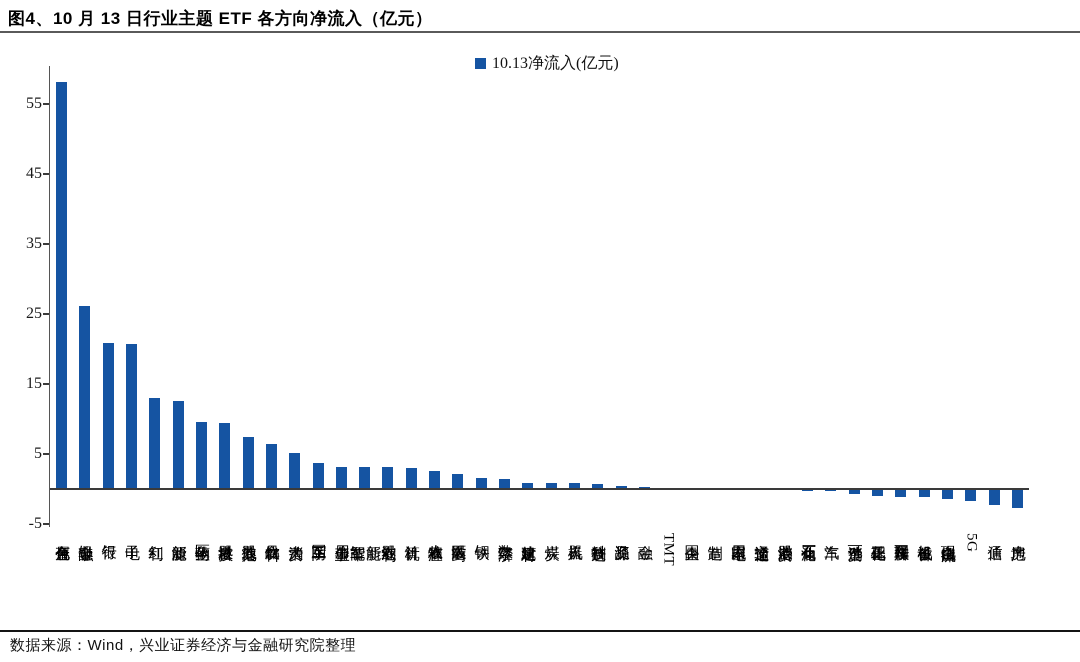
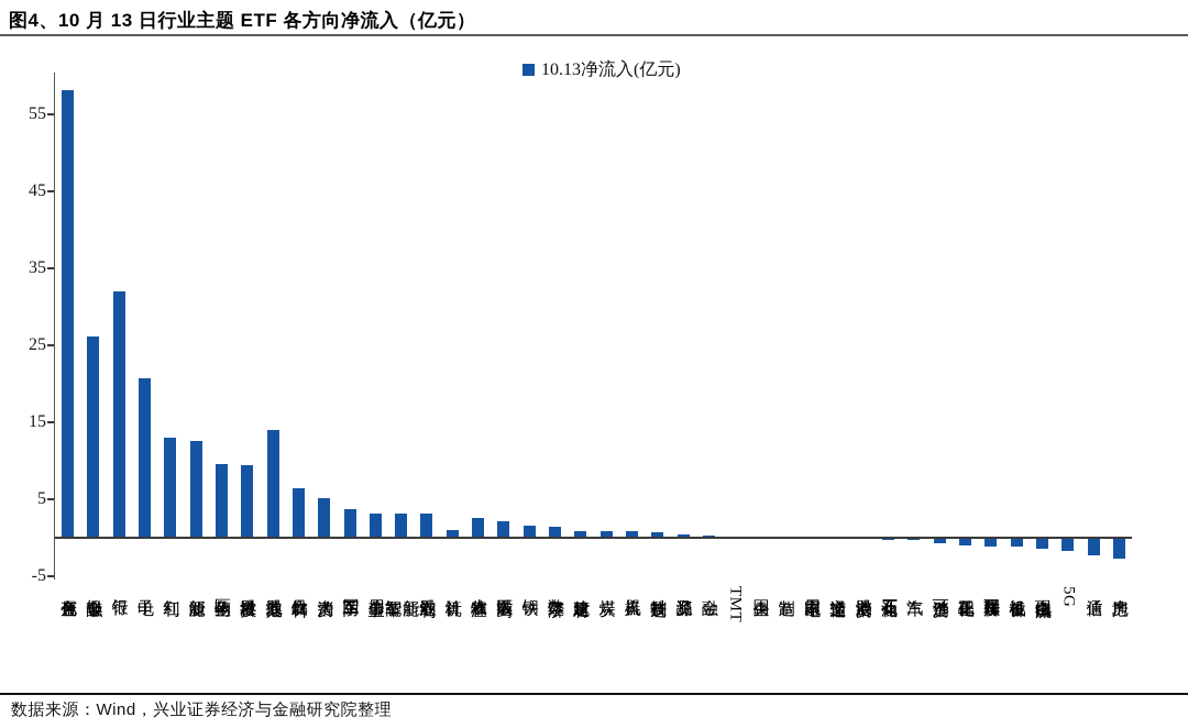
银行: 21 -> 32
港股其他: 7 -> 14
计算机: 3 -> 1
